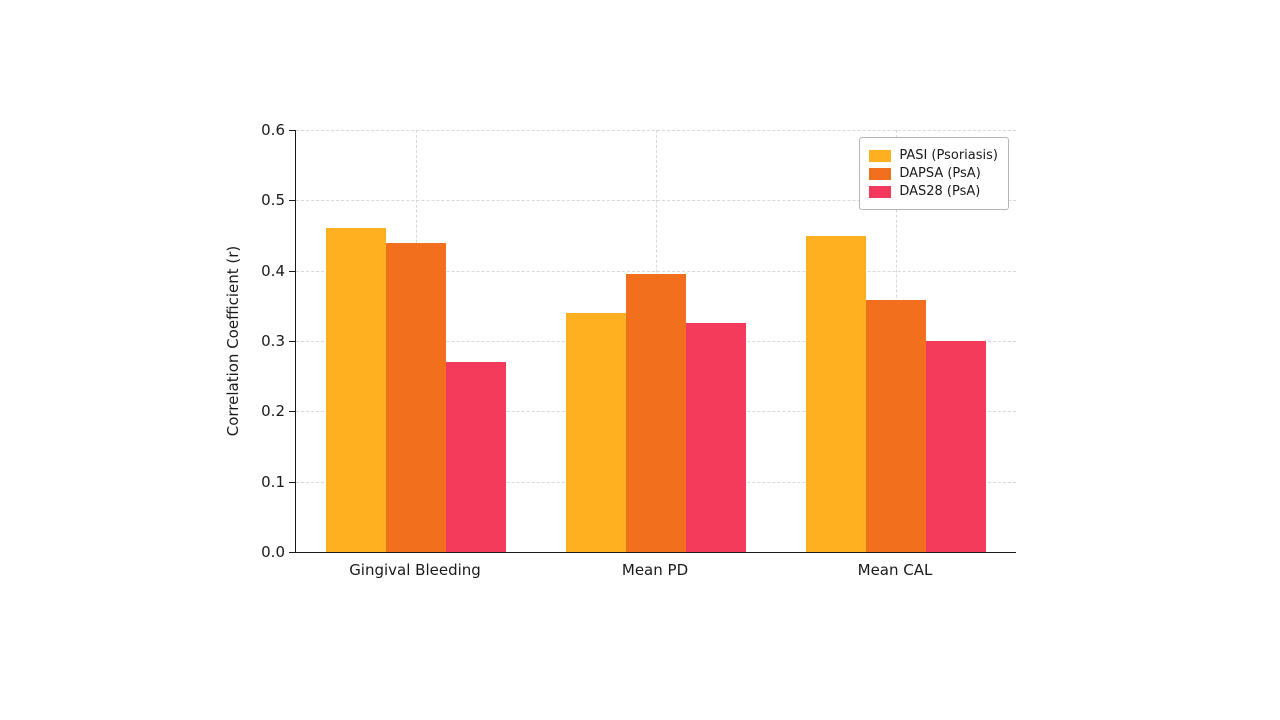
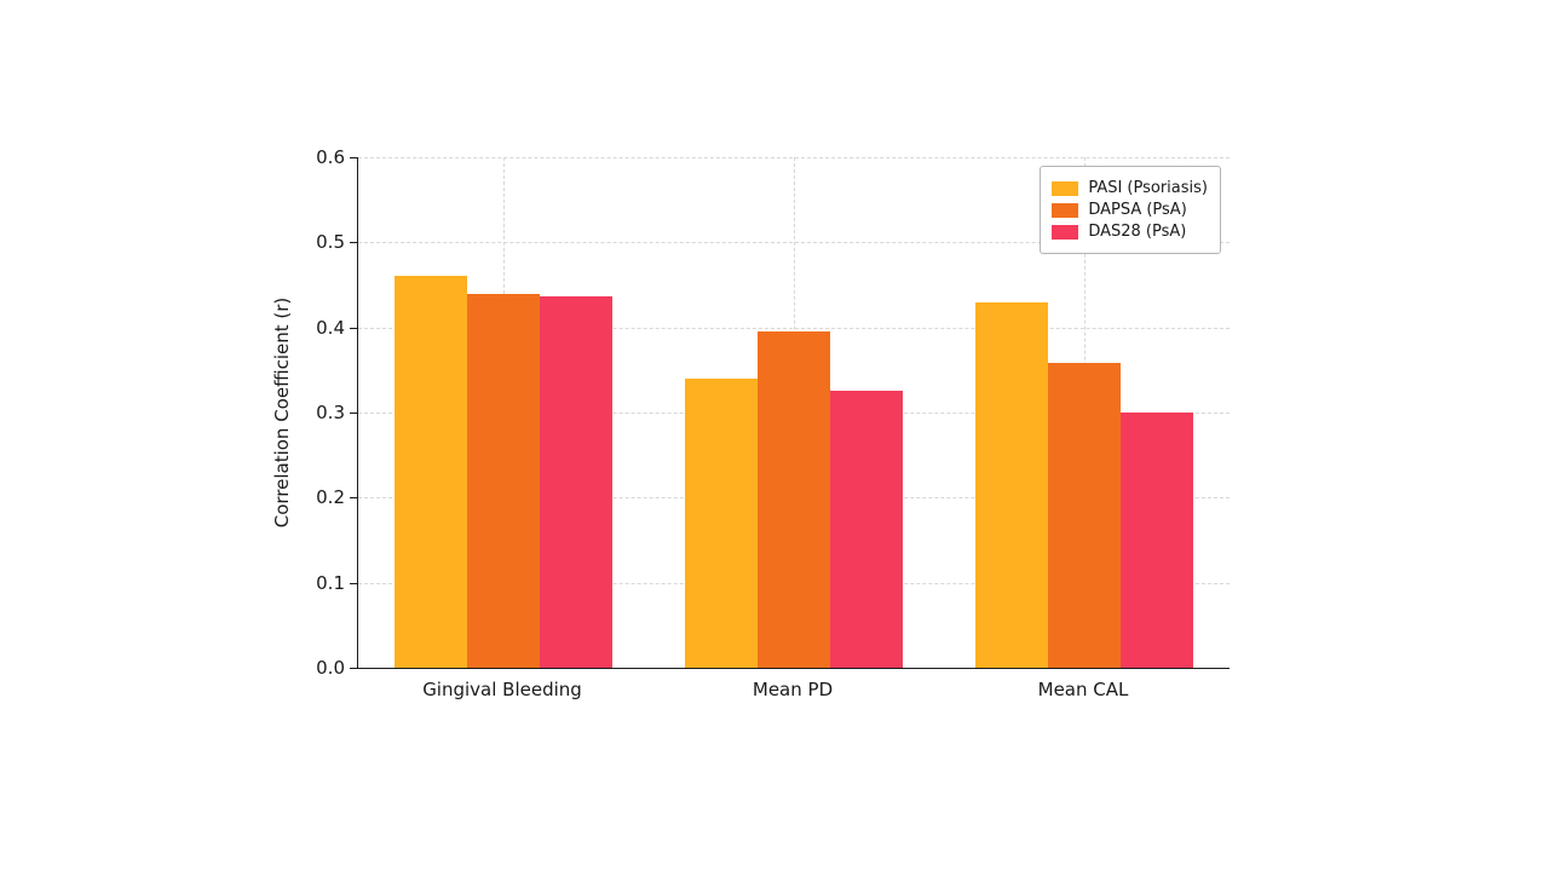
DAS28 (PsA)/Gingival Bleeding: 0.27 -> 0.44
PASI (Psoriasis)/Mean CAL: 0.45 -> 0.43
